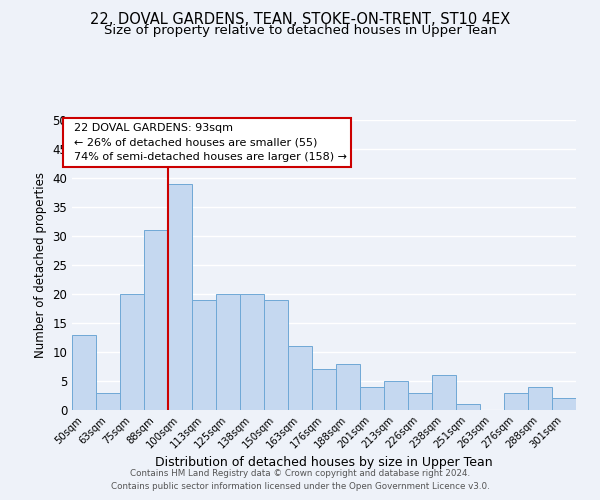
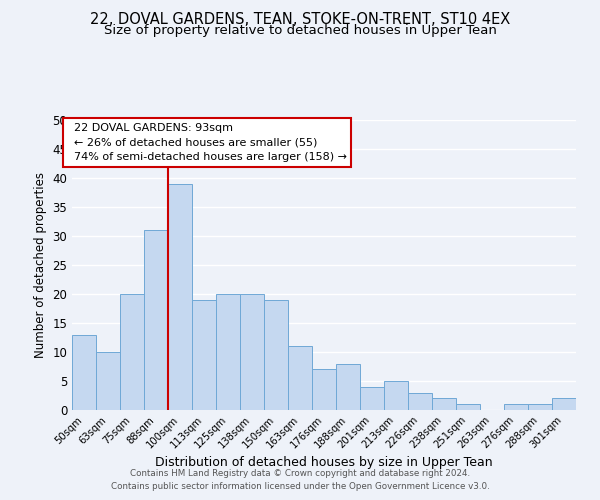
63sqm: 3 -> 10
238sqm: 6 -> 2
276sqm: 3 -> 1
288sqm: 4 -> 1
